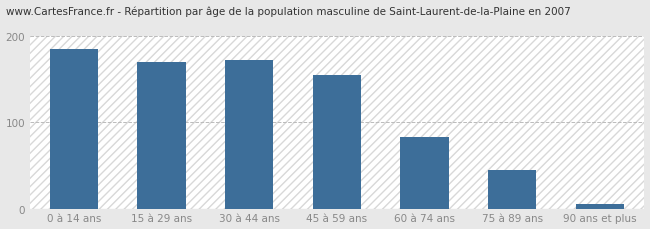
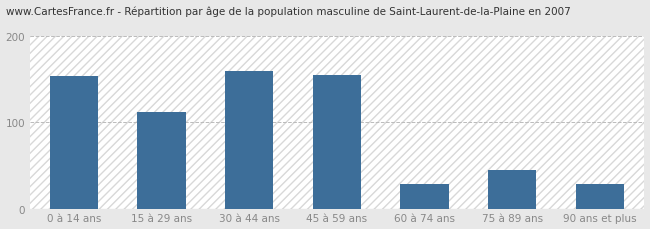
0 à 14 ans: 185 -> 154
15 à 29 ans: 170 -> 112
30 à 44 ans: 172 -> 160
60 à 74 ans: 83 -> 28
90 ans et plus: 5 -> 28
